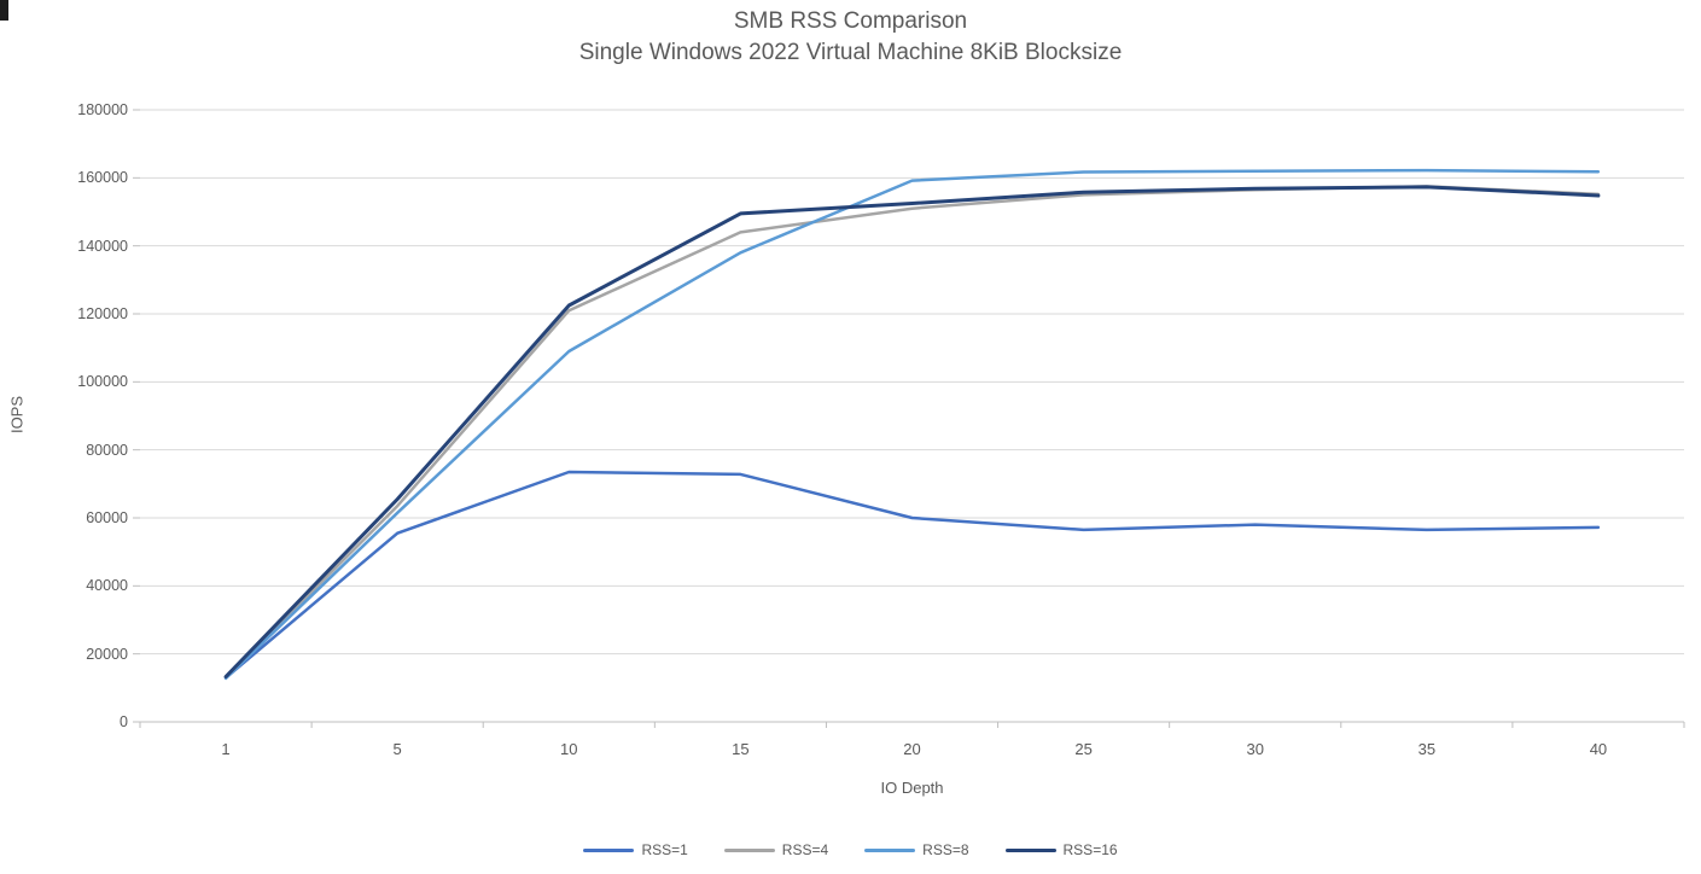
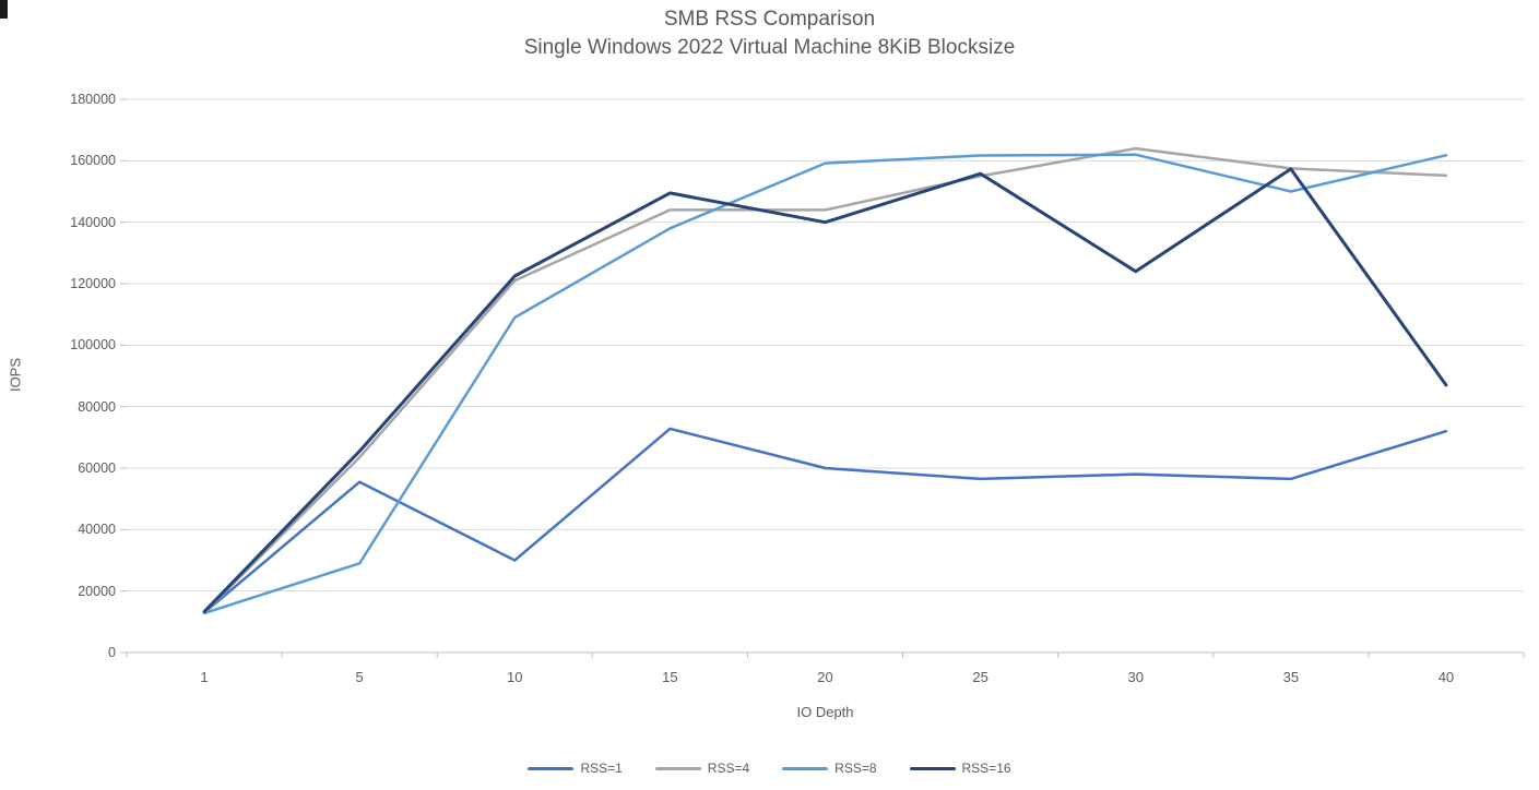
RSS=8/5: 62000 -> 29000
RSS=1/10: 74000 -> 30000
RSS=4/20: 151000 -> 144000
RSS=16/20: 152000 -> 140000
RSS=4/30: 156000 -> 164000
RSS=16/30: 157000 -> 124000
RSS=8/35: 162000 -> 150000
RSS=1/40: 57000 -> 72000
RSS=16/40: 155000 -> 87000
